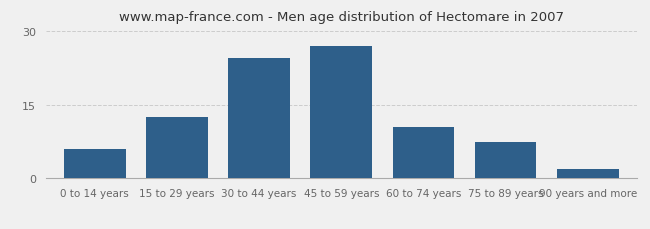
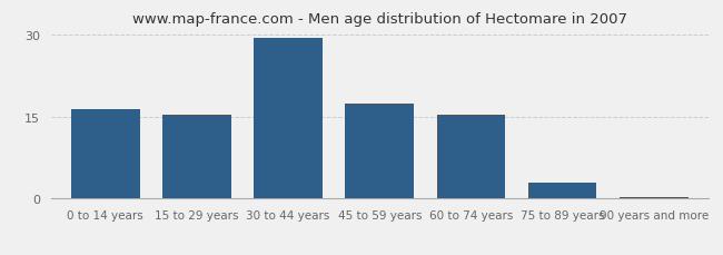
0 to 14 years: 6.0 -> 16.5
15 to 29 years: 12.5 -> 15.5
30 to 44 years: 24.5 -> 29.5
45 to 59 years: 27.0 -> 17.5
60 to 74 years: 10.5 -> 15.5
75 to 89 years: 7.5 -> 3.0
90 years and more: 2.0 -> 0.2
